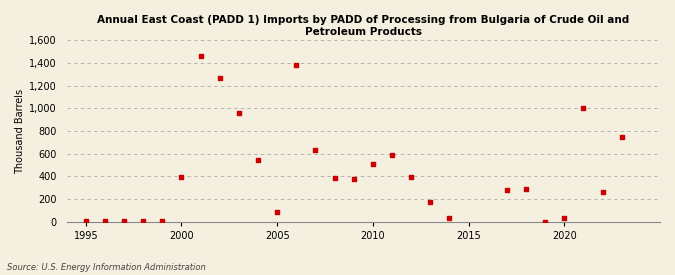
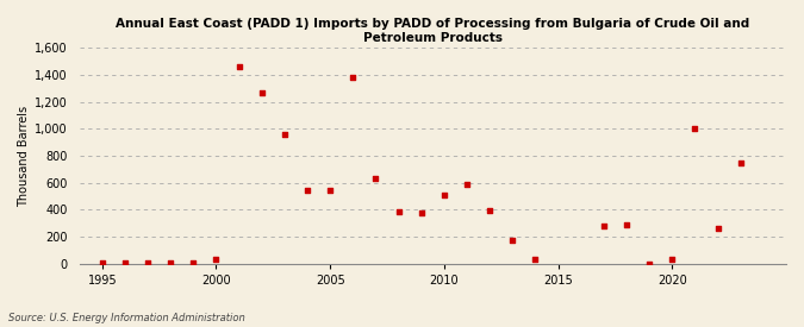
2000: 390 -> 30
2005: 90 -> 540
